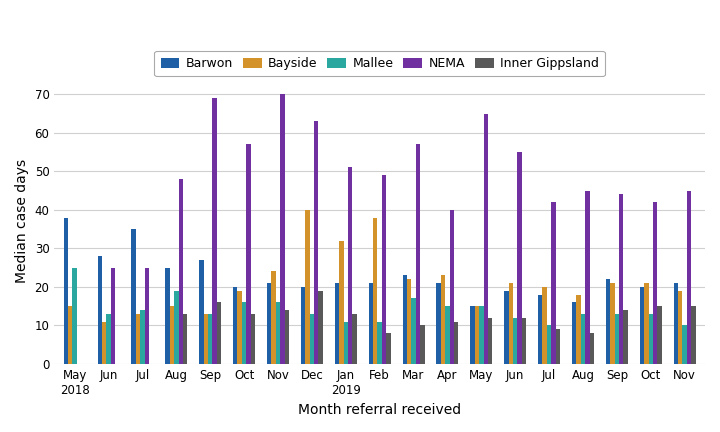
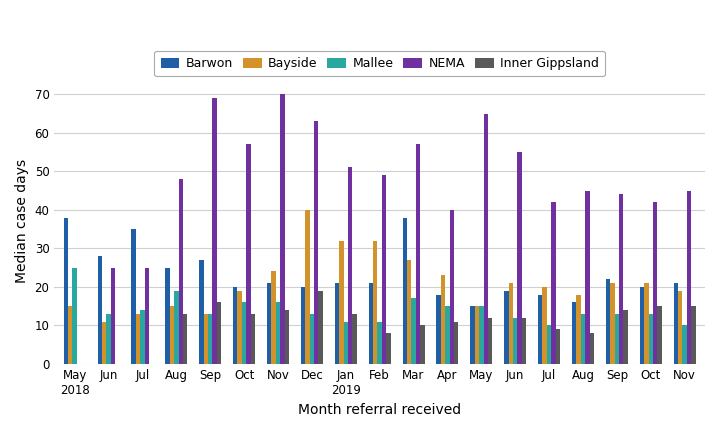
Bayside/Feb: 38 -> 32
Barwon/Mar: 23 -> 38
Bayside/Mar: 22 -> 27
Barwon/Apr: 21 -> 18
